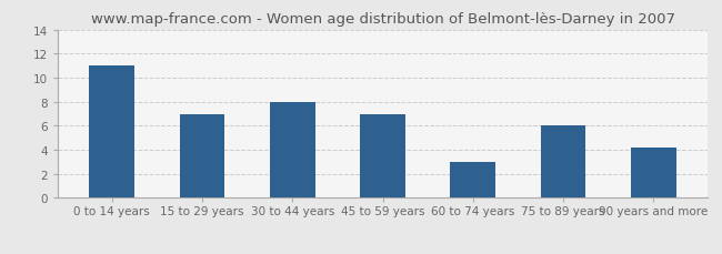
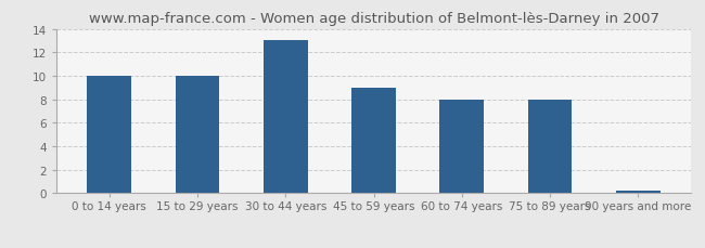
0 to 14 years: 11.0 -> 10.0
15 to 29 years: 7.0 -> 10.0
30 to 44 years: 8.0 -> 13.0
45 to 59 years: 7.0 -> 9.0
60 to 74 years: 3.0 -> 8.0
75 to 89 years: 6.0 -> 8.0
90 years and more: 4.2 -> 0.2
